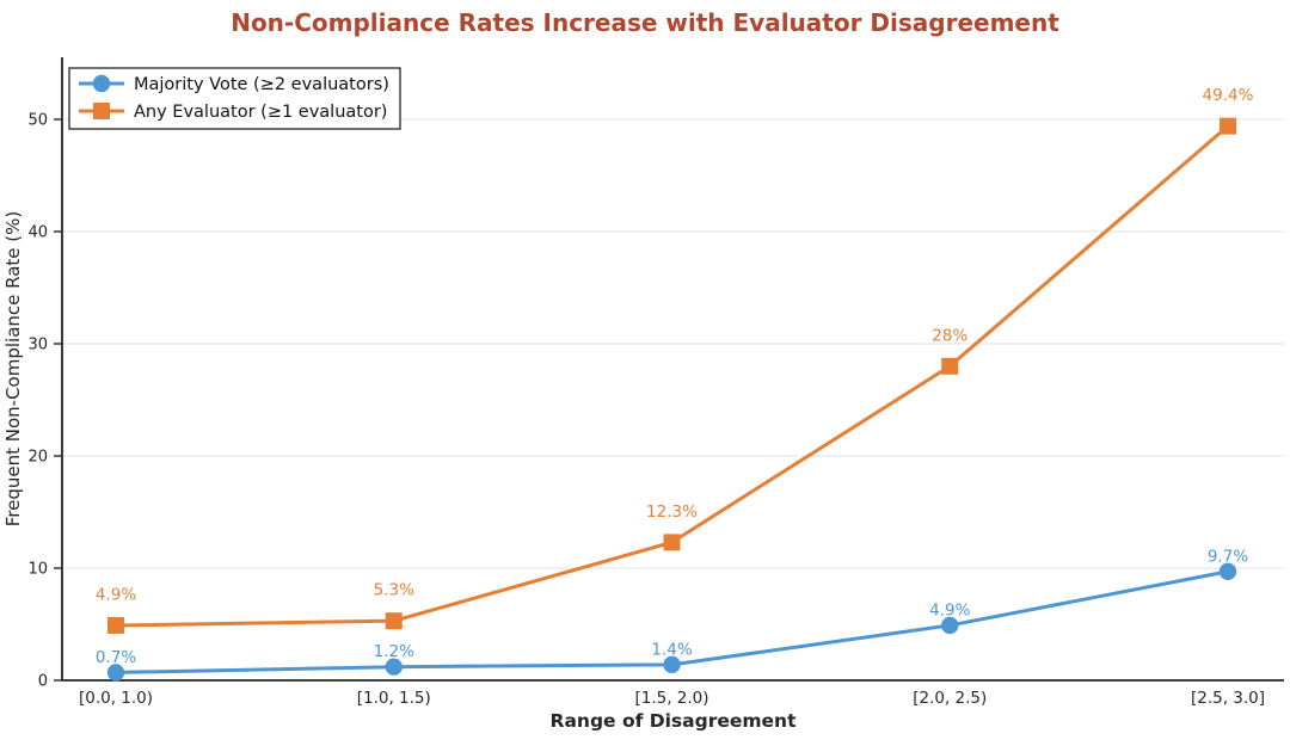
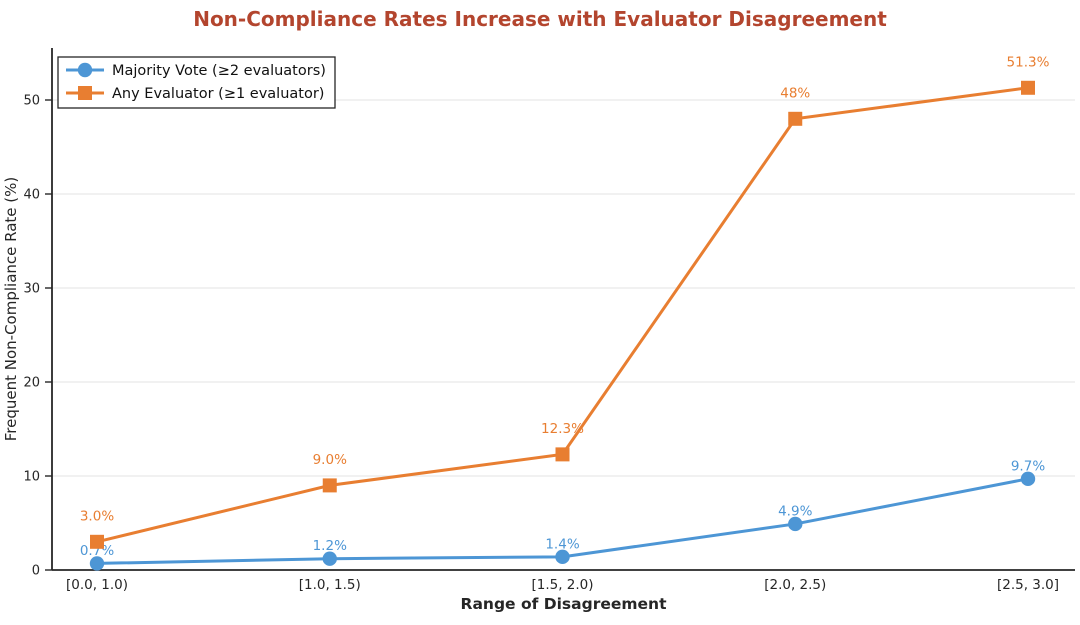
Any Evaluator (≥1 evaluator)/[0.0, 1.0): 4.9% -> 3.0%
Any Evaluator (≥1 evaluator)/[1.0, 1.5): 5.3% -> 9.0%
Any Evaluator (≥1 evaluator)/[2.0, 2.5): 28% -> 48%
Any Evaluator (≥1 evaluator)/[2.5, 3.0]: 49.4% -> 51.3%
